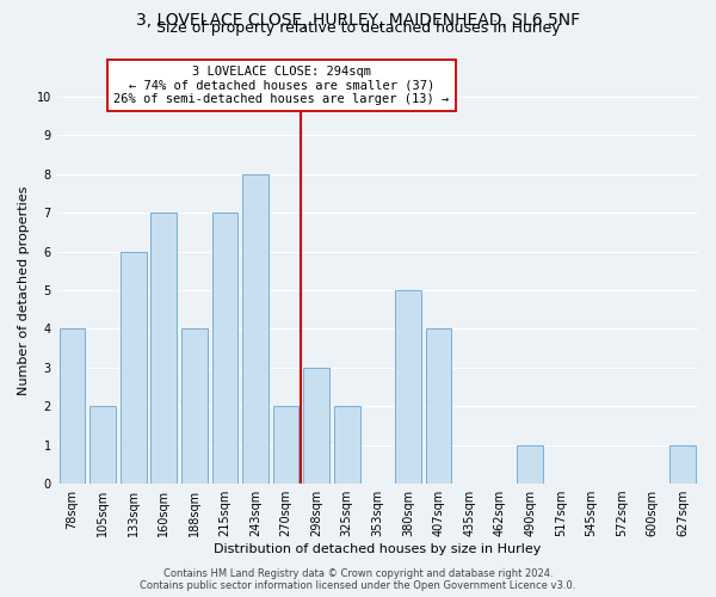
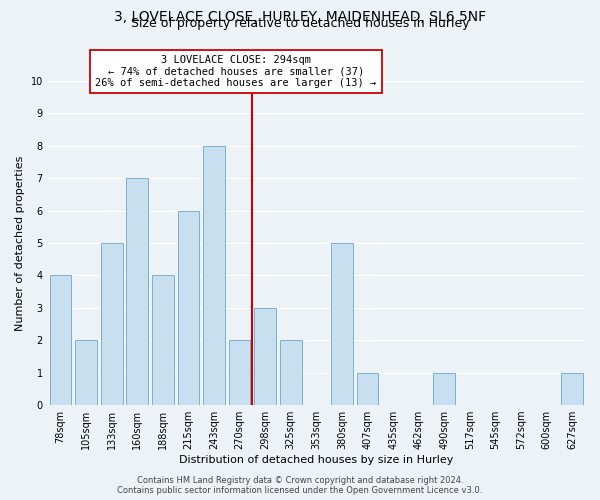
133sqm: 6 -> 5
215sqm: 7 -> 6
407sqm: 4 -> 1
